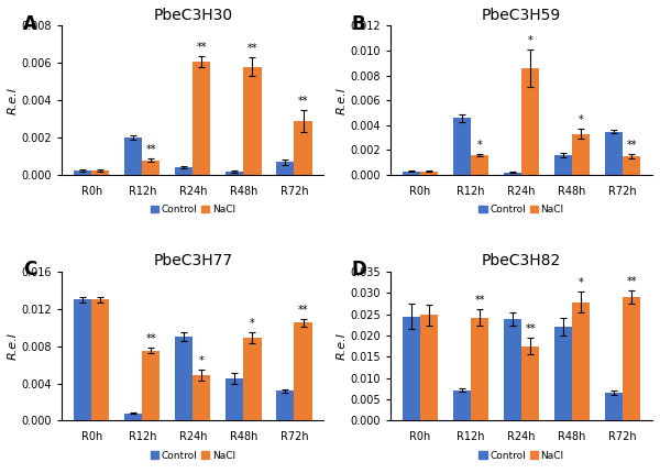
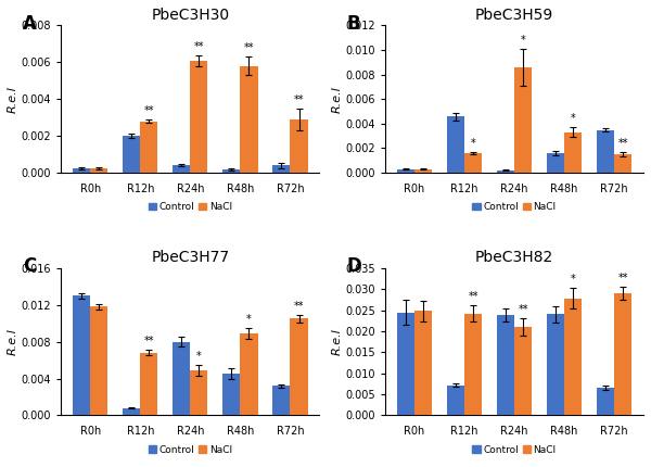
PbeC3H30/NaCl/R12h: 0.0008 -> 0.0028
PbeC3H30/Control/R72h: 0.0007 -> 0.0004
PbeC3H77/NaCl/R0h: 0.0130 -> 0.0118
PbeC3H77/NaCl/R12h: 0.0075 -> 0.0068
PbeC3H77/Control/R24h: 0.0090 -> 0.0080
PbeC3H82/NaCl/R24h: 0.0175 -> 0.0210
PbeC3H82/Control/R48h: 0.0220 -> 0.0240
